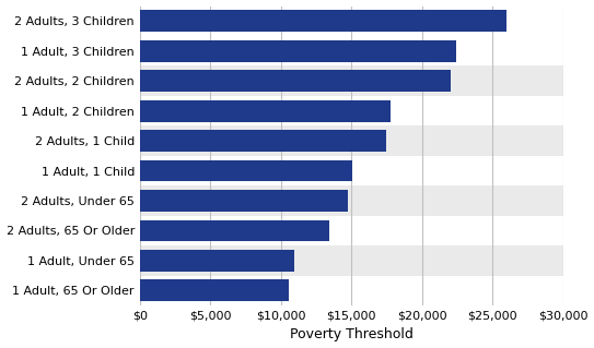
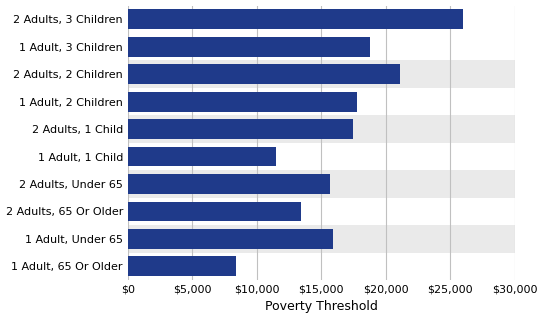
1 Adult, 3 Children: $22,500 -> $18,800
2 Adults, 2 Children: $22,000 -> $21,100
1 Adult, 1 Child: $15,000 -> $11,500
2 Adults, Under 65: $14,800 -> $15,700
1 Adult, Under 65: $11,000 -> $15,900
1 Adult, 65 Or Older: $10,600 -> $8,400
